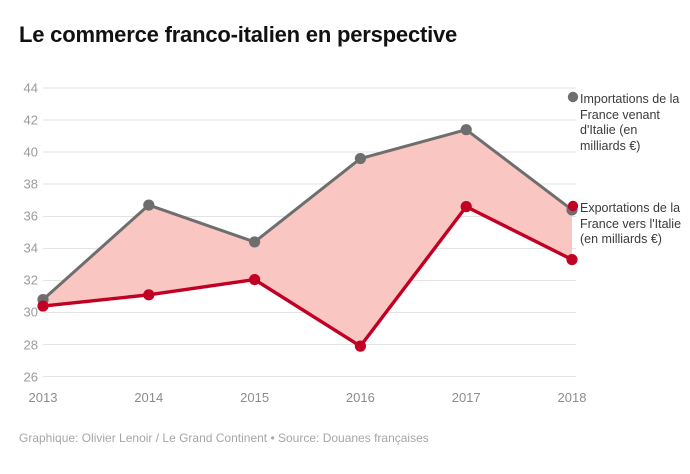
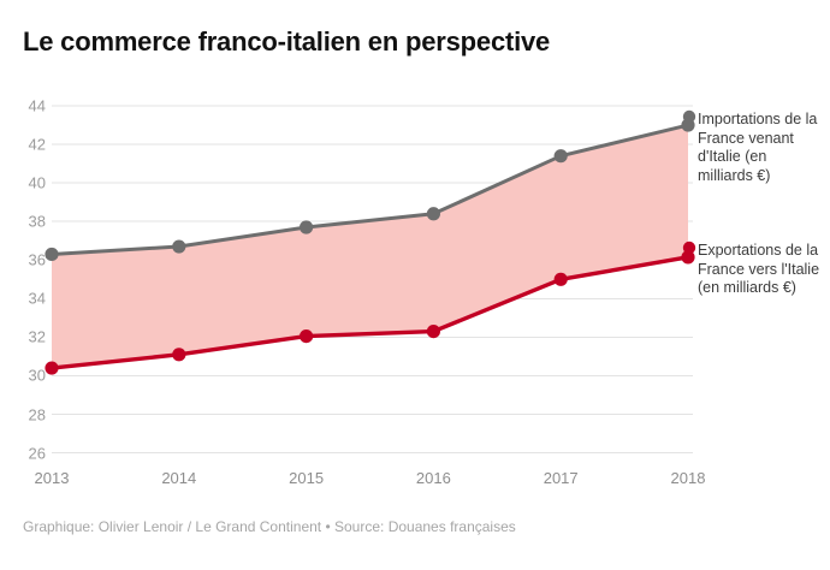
Importations de la France venant d'Italie (en milliards €)/2013: 30.8 -> 36.3
Importations de la France venant d'Italie (en milliards €)/2015: 34.4 -> 37.7
Importations de la France venant d'Italie (en milliards €)/2016: 39.6 -> 38.4
Exportations de la France vers l'Italie (en milliards €)/2016: 27.9 -> 32.3
Exportations de la France vers l'Italie (en milliards €)/2017: 36.6 -> 35.0
Importations de la France venant d'Italie (en milliards €)/2018: 36.4 -> 43.0
Exportations de la France vers l'Italie (en milliards €)/2018: 33.3 -> 36.1
